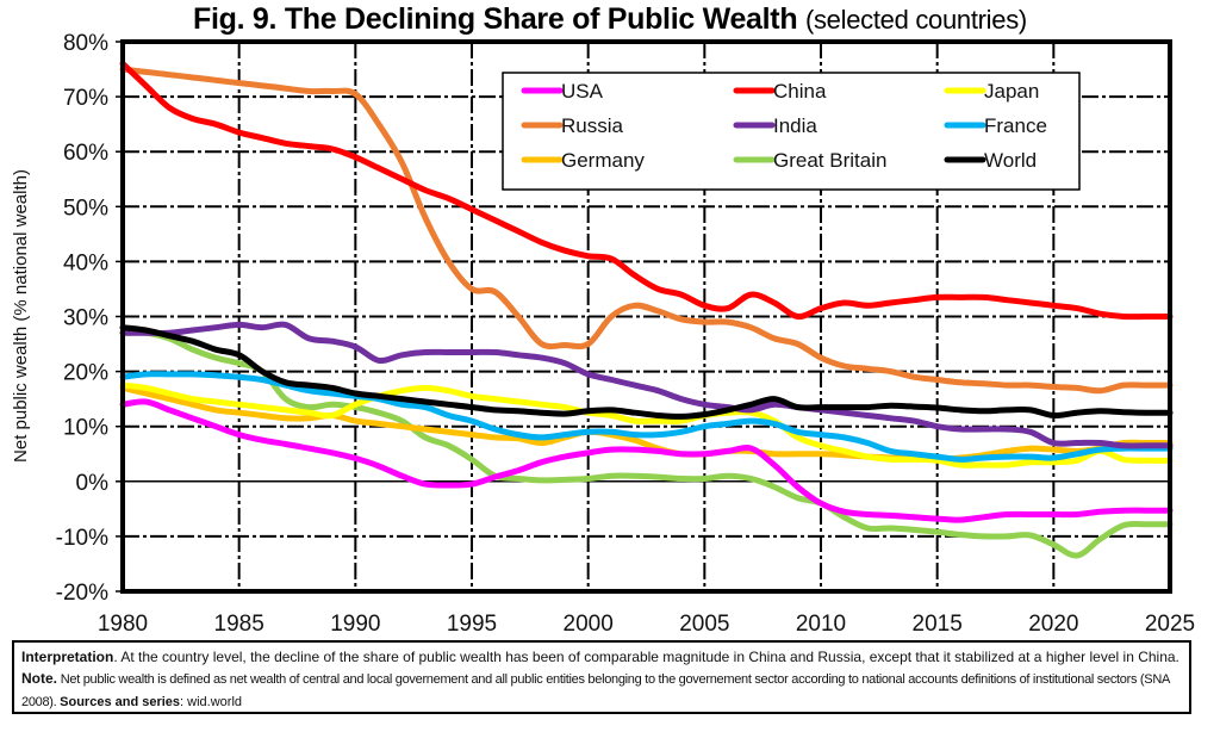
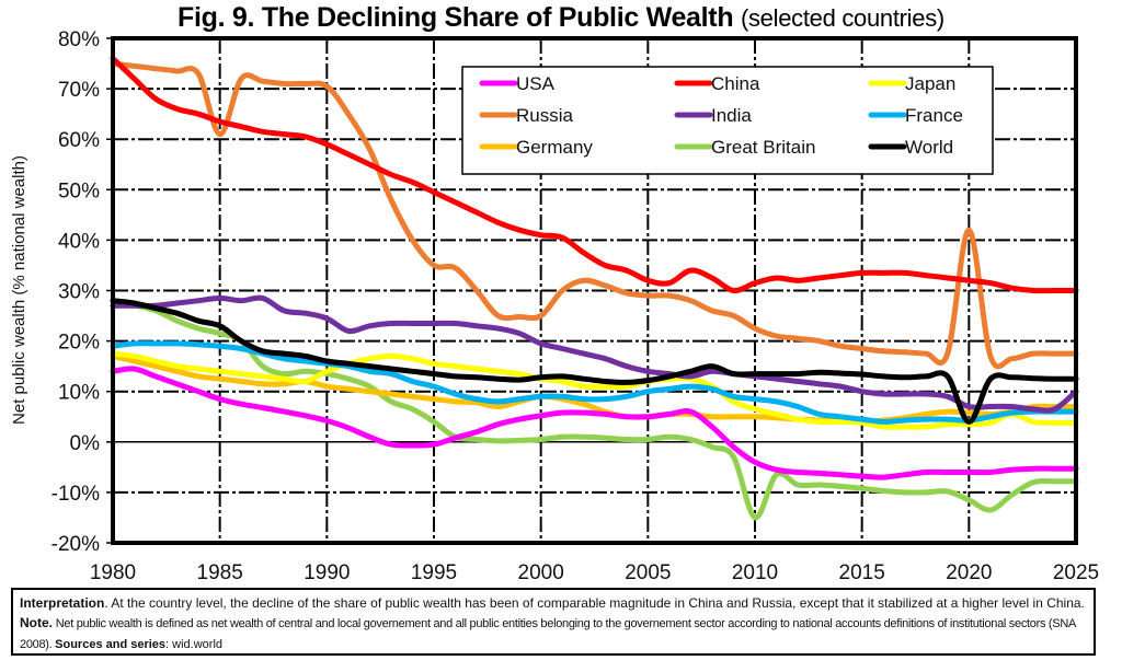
Russia/1985: 72% -> 61%
Great Britain/2010: -4% -> -15%
Russia/2020: 17% -> 42%
World/2020: 12% -> 4%
India/2025: 6% -> 10%
